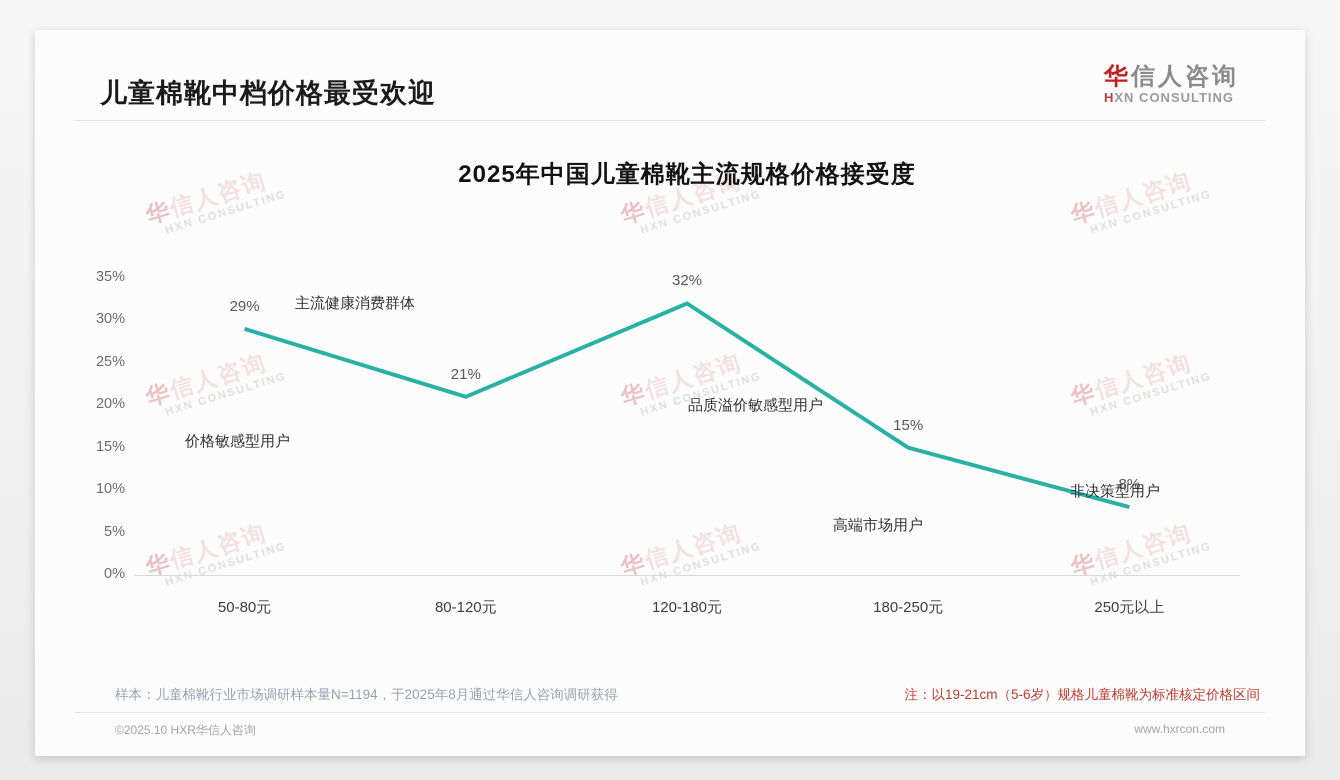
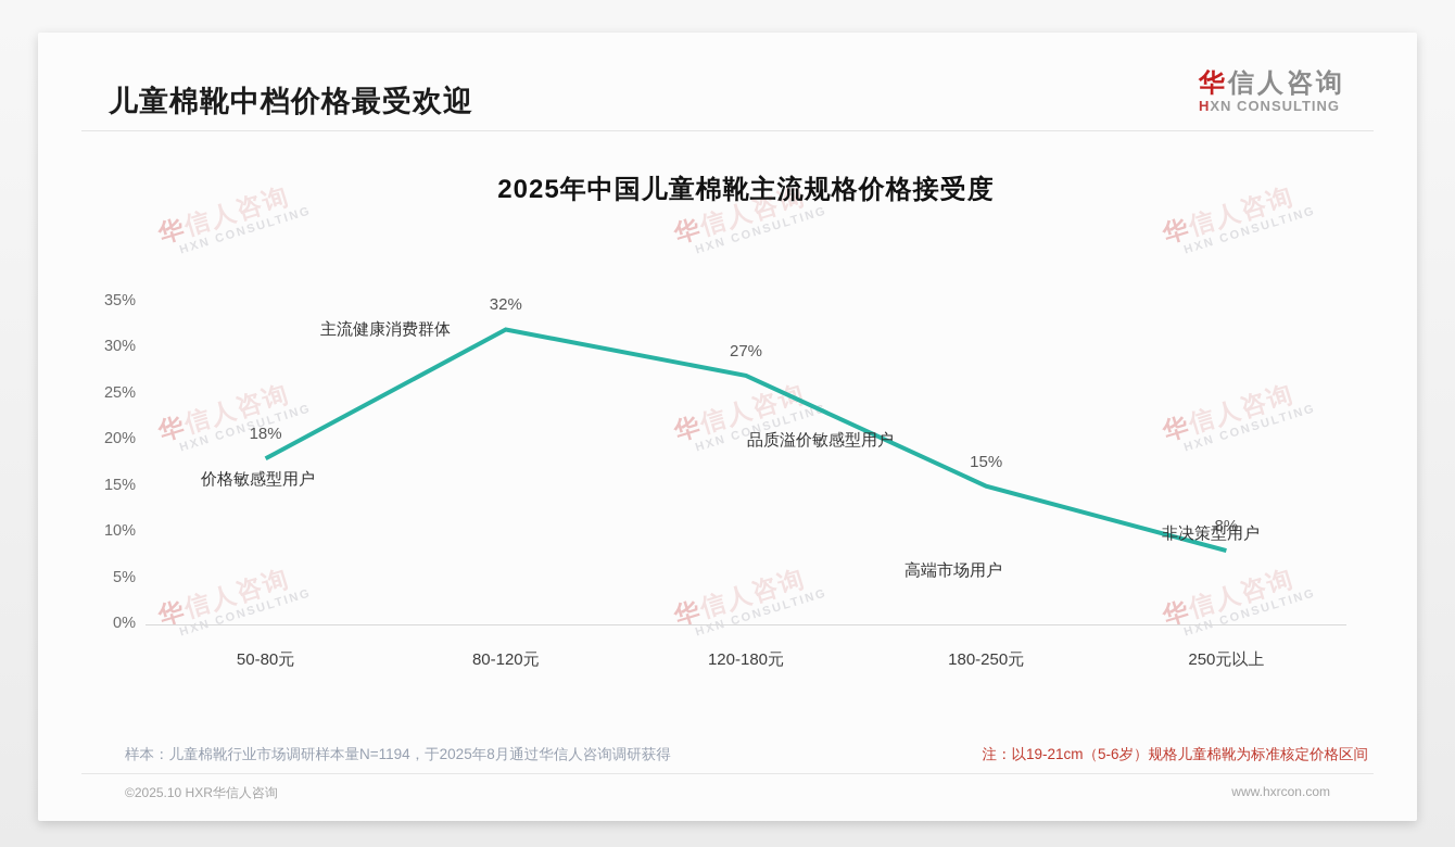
50-80元: 29% -> 18%
80-120元: 21% -> 32%
120-180元: 32% -> 27%
